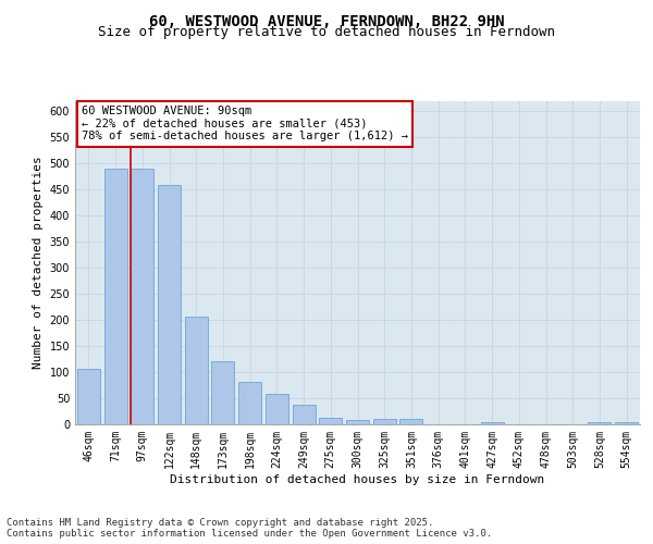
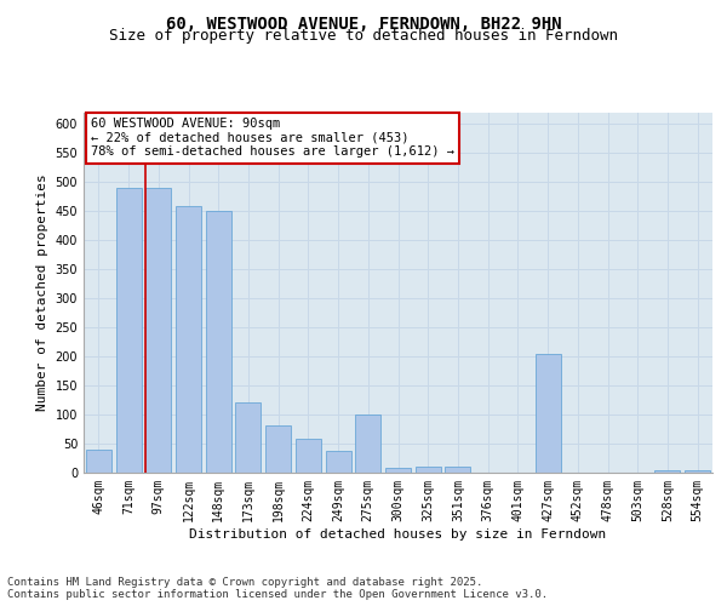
46sqm: 106 -> 40
148sqm: 207 -> 450
275sqm: 13 -> 100
427sqm: 5 -> 205
